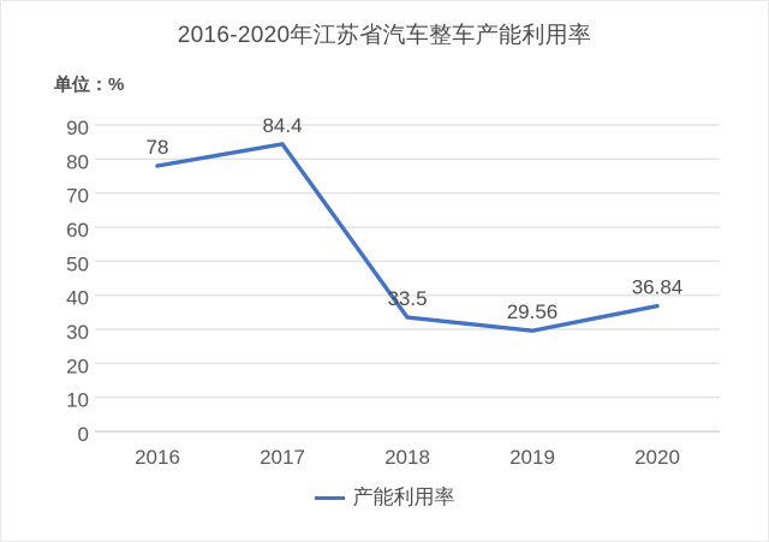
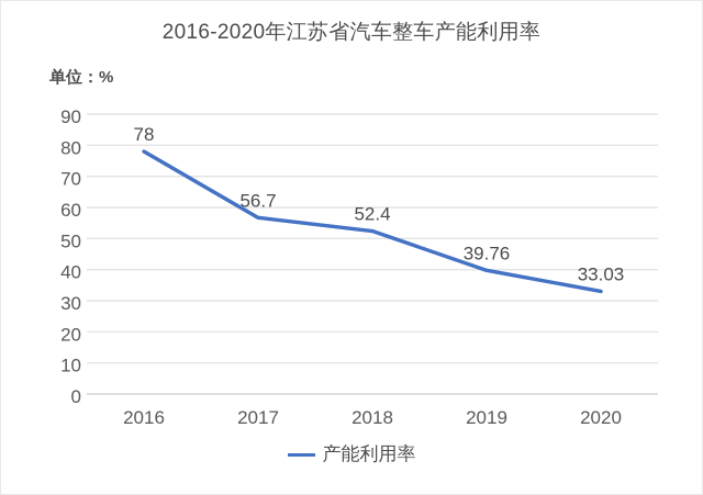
2017: 84.4 -> 56.7
2018: 33.5 -> 52.4
2019: 29.56 -> 39.76
2020: 36.84 -> 33.03
